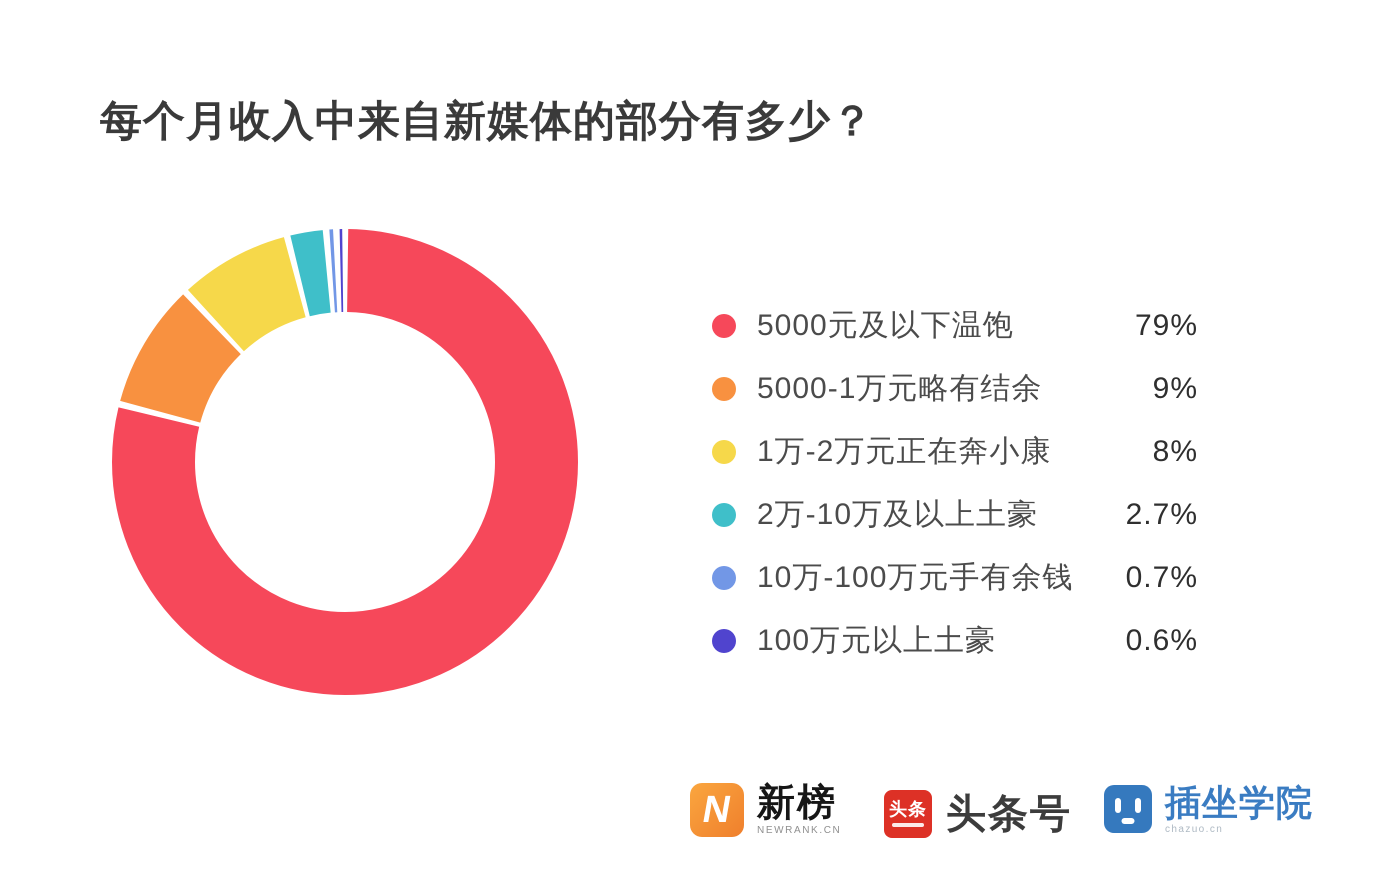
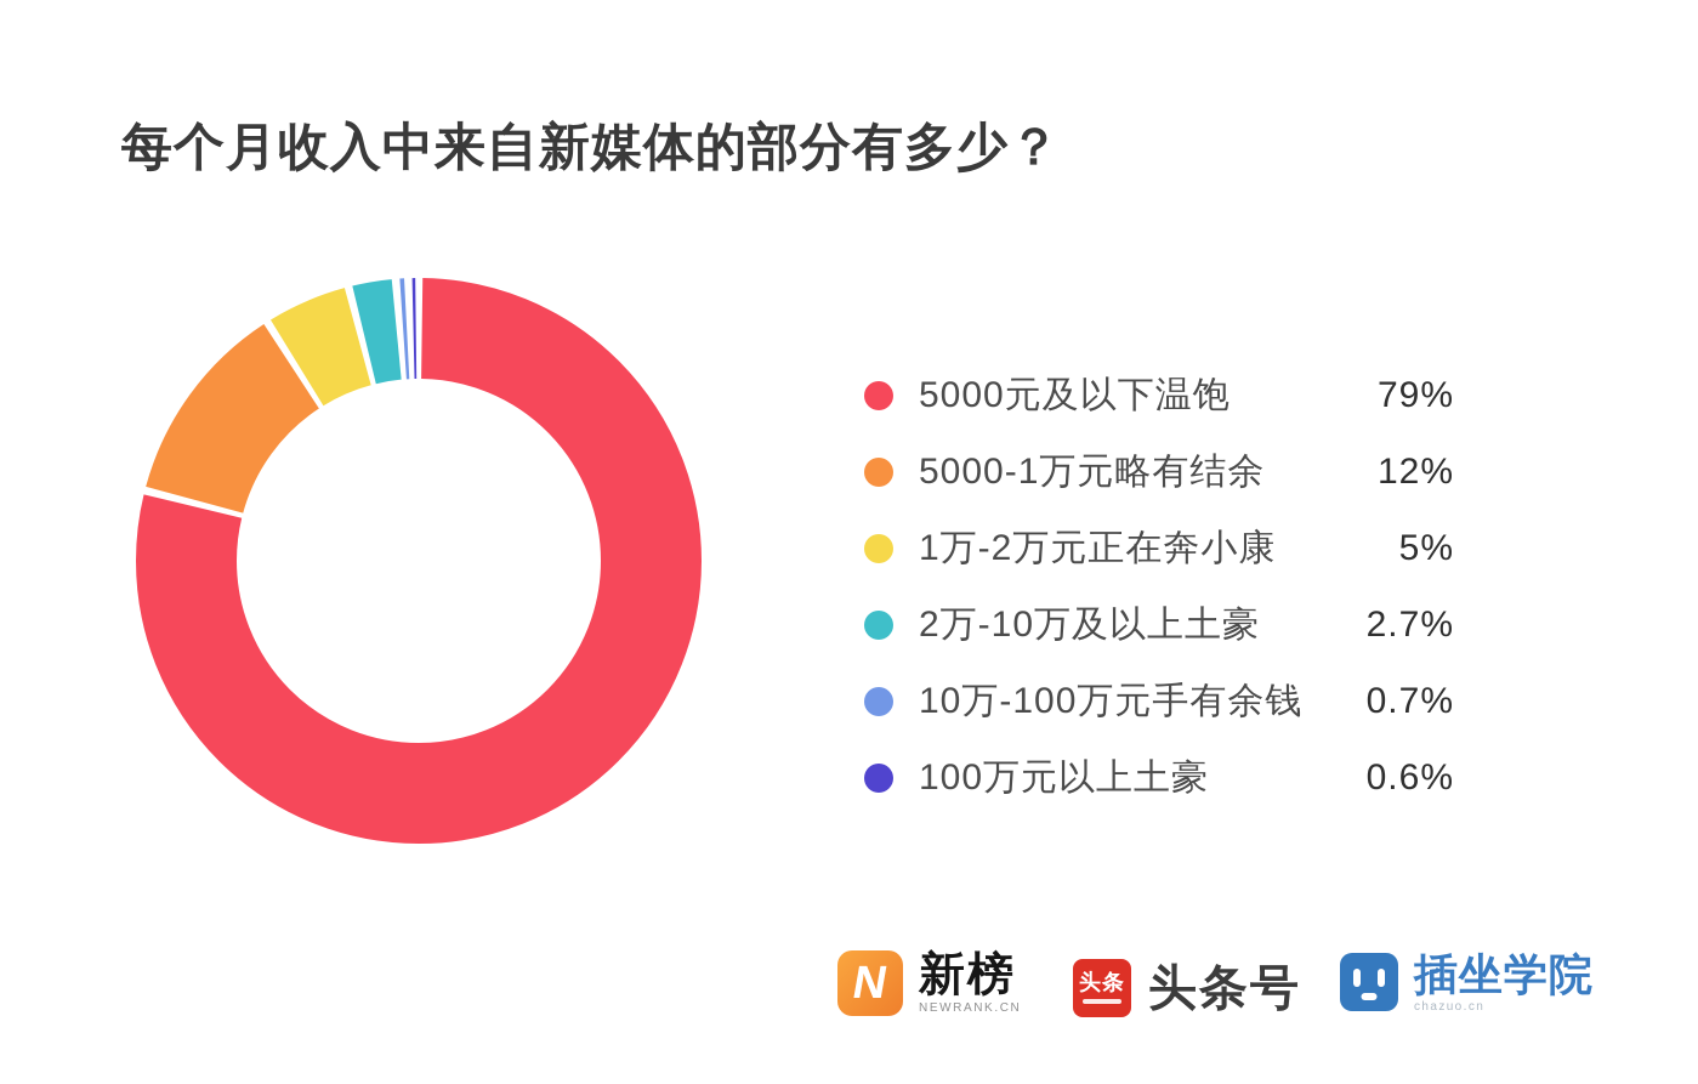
5000-1万元略有结余: 9% -> 12%
1万-2万元正在奔小康: 8% -> 5%
